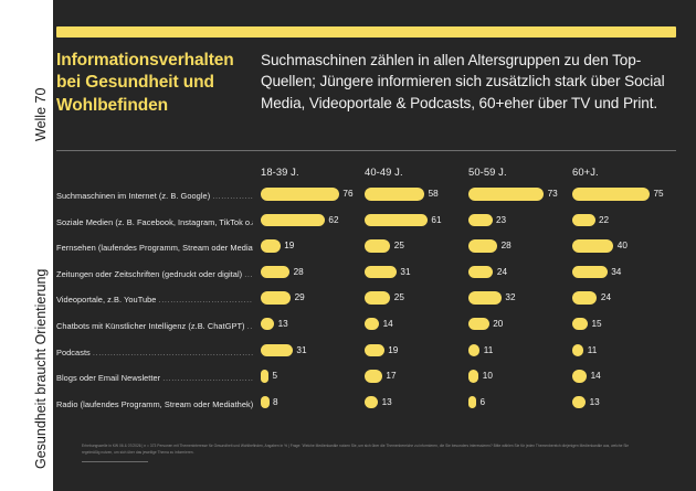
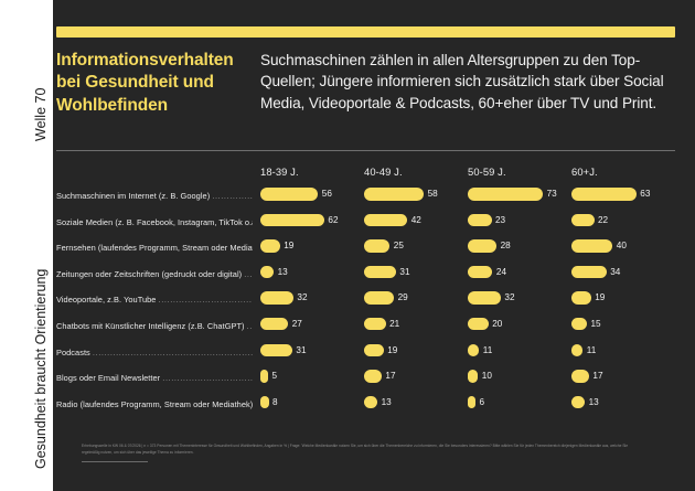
18-39 J./Suchmaschinen im Internet (z. B. Google): 76 -> 56
60+J./Suchmaschinen im Internet (z. B. Google): 75 -> 63
40-49 J./Soziale Medien (z. B. Facebook, Instagram, TikTok o.ä.): 61 -> 42
18-39 J./Zeitungen oder Zeitschriften (gedruckt oder digital): 28 -> 13
18-39 J./Videoportale, z.B. YouTube: 29 -> 32
40-49 J./Videoportale, z.B. YouTube: 25 -> 29
60+J./Videoportale, z.B. YouTube: 24 -> 19
18-39 J./Chatbots mit Künstlicher Intelligenz (z.B. ChatGPT): 13 -> 27
40-49 J./Chatbots mit Künstlicher Intelligenz (z.B. ChatGPT): 14 -> 21
60+J./Blogs oder Email Newsletter: 14 -> 17
